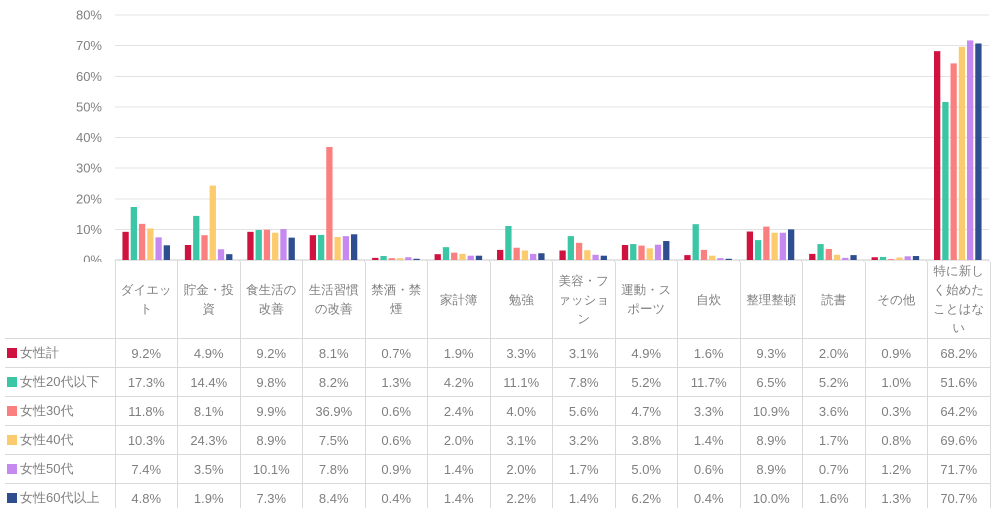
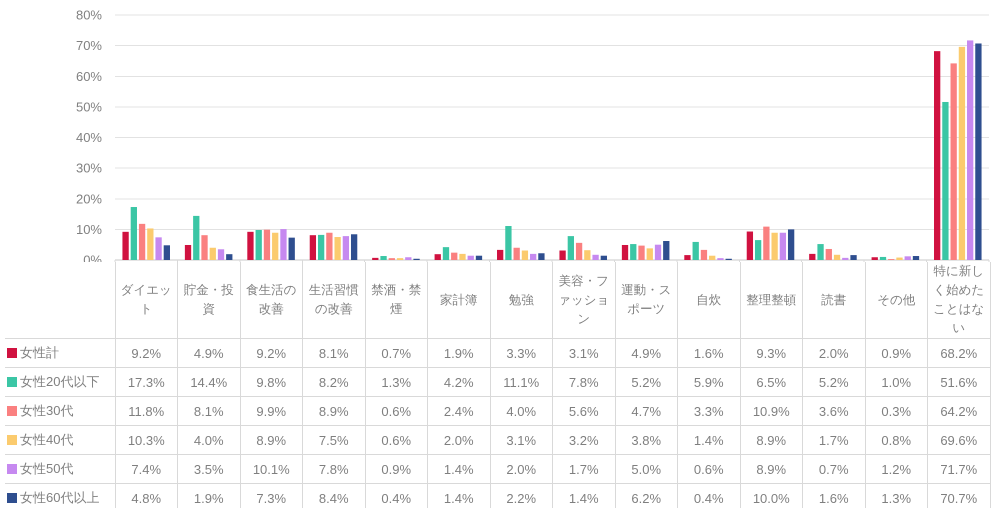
女性40代/貯金・投資: 24.3% -> 4.0%
女性30代/生活習慣の改善: 36.9% -> 8.9%
女性20代以下/自炊: 11.7% -> 5.9%
